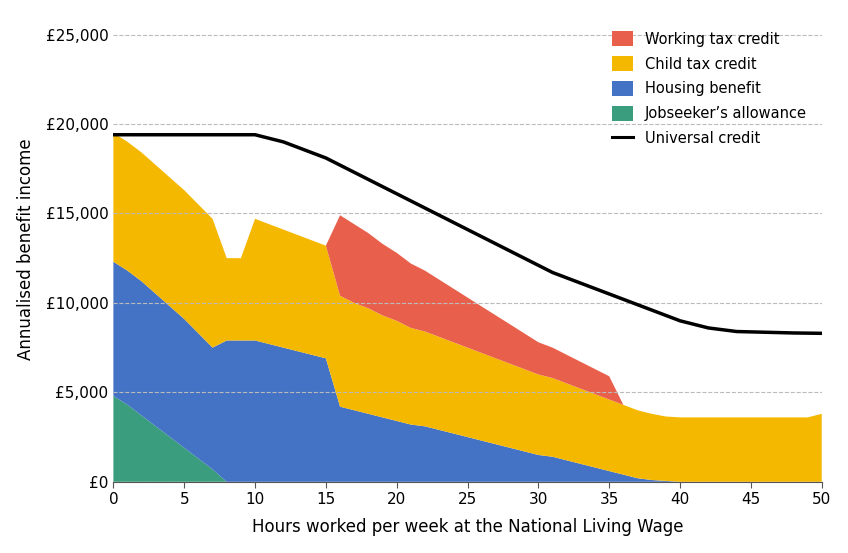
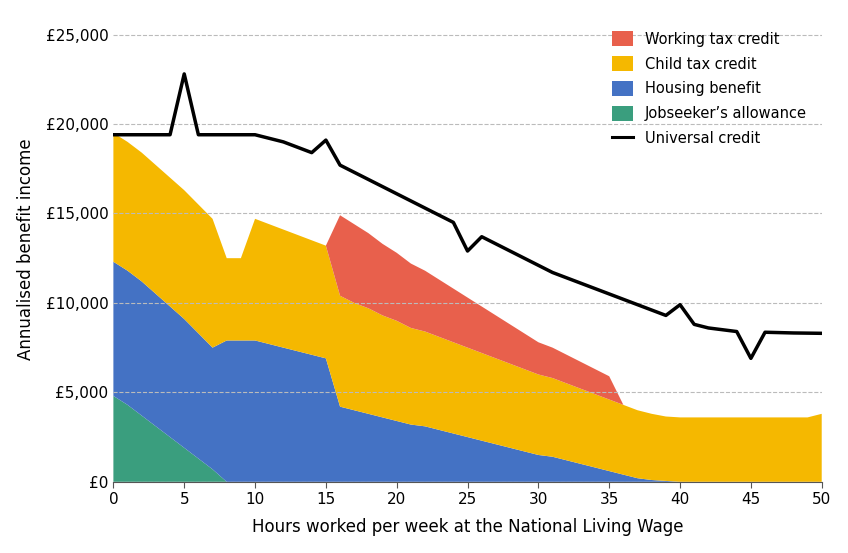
Universal credit/5: £19,400 -> £22,800
Universal credit/15: £18,100 -> £19,100
Universal credit/25: £14,100 -> £12,900
Universal credit/40: £9,000 -> £9,900
Universal credit/45: £8,400 -> £6,900
